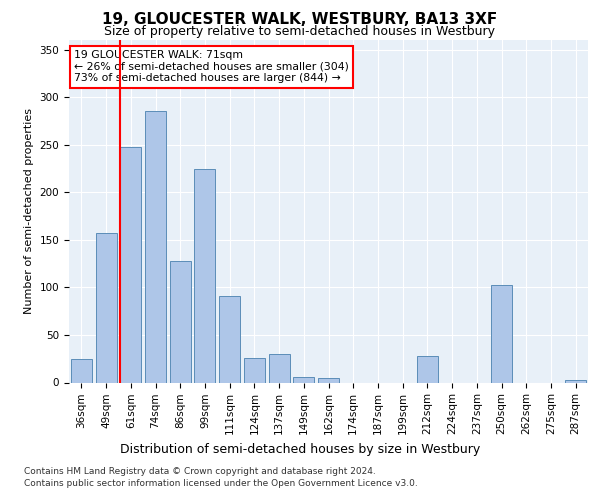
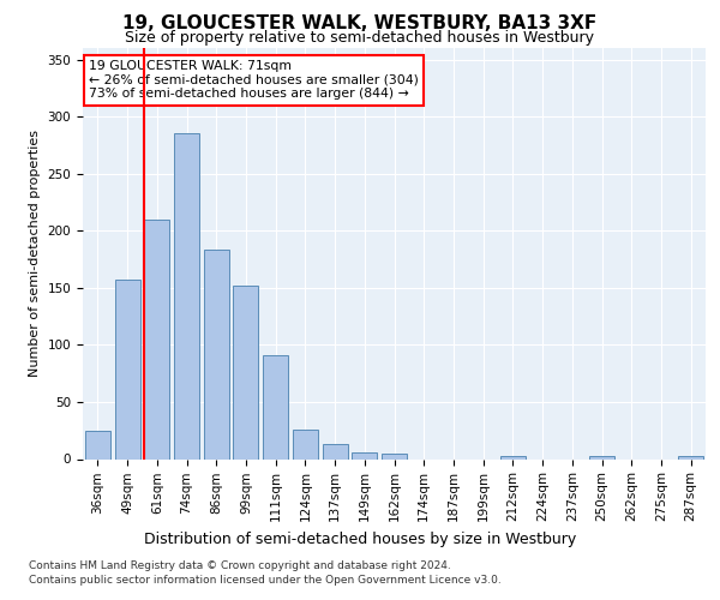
61sqm: 248 -> 210
86sqm: 128 -> 183
99sqm: 224 -> 152
137sqm: 30 -> 13
212sqm: 28 -> 3
250sqm: 102 -> 3
